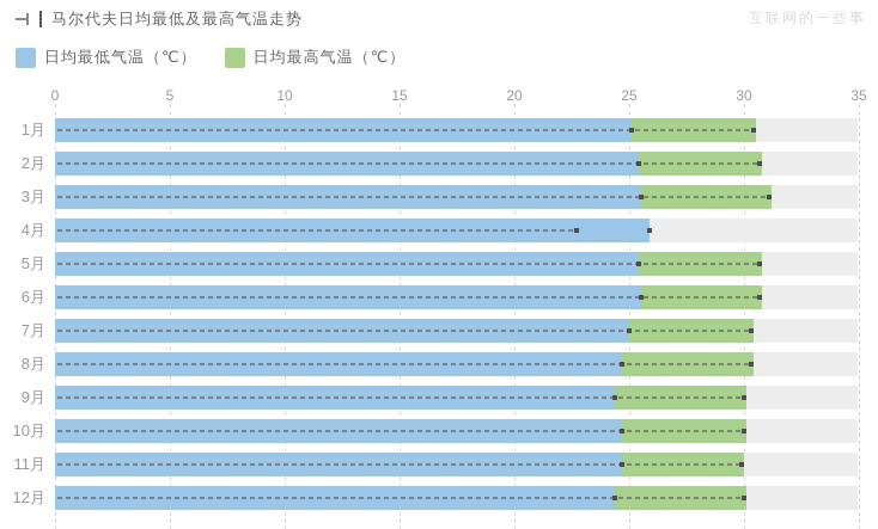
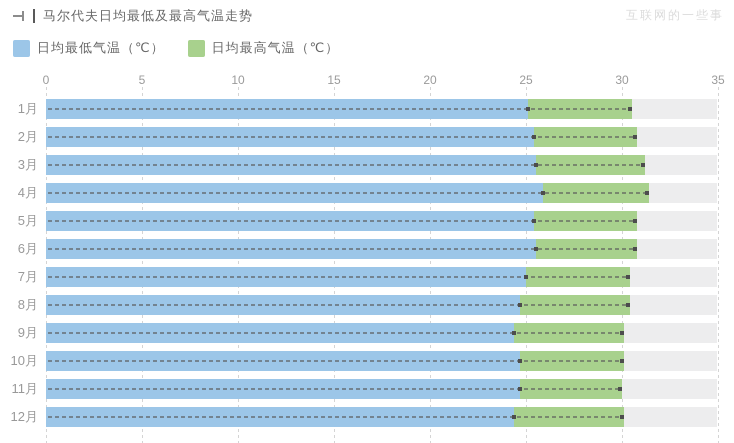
日均最高气温（℃）/4月: 22.8 -> 31.4
